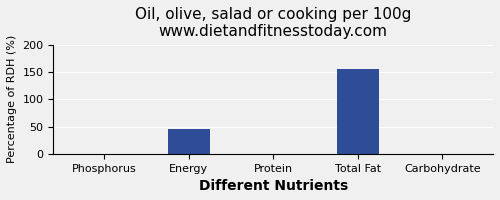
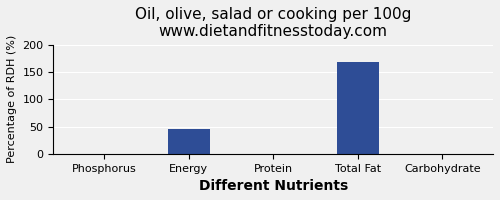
Total Fat: 155 -> 168
